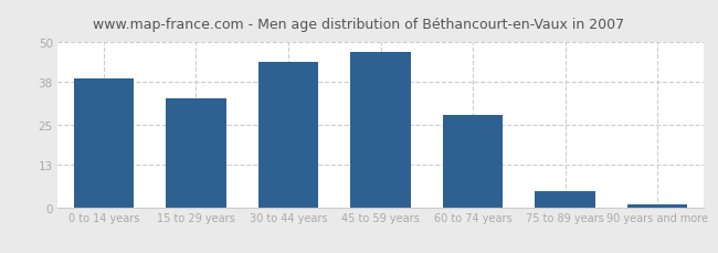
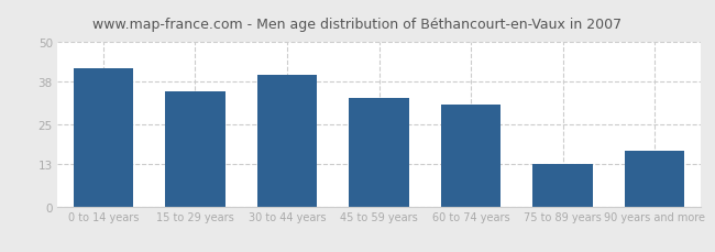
0 to 14 years: 39 -> 42
15 to 29 years: 33 -> 35
30 to 44 years: 44 -> 40
45 to 59 years: 47 -> 33
60 to 74 years: 28 -> 31
75 to 89 years: 5 -> 13
90 years and more: 1 -> 17
